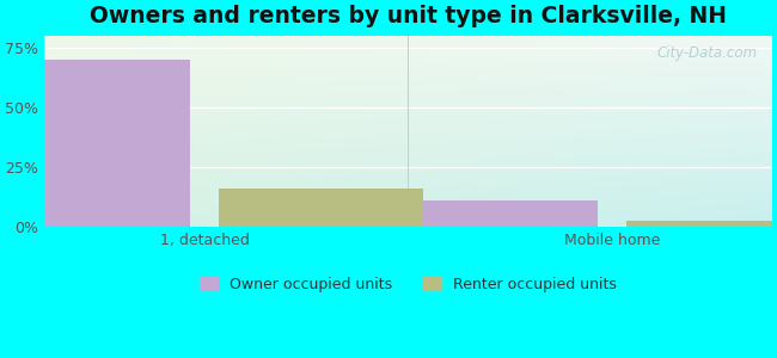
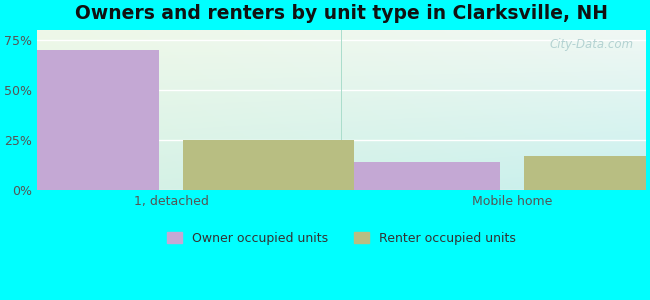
Renter occupied units/1, detached: 16% -> 25%
Owner occupied units/Mobile home: 11% -> 14%
Renter occupied units/Mobile home: 2% -> 17%
